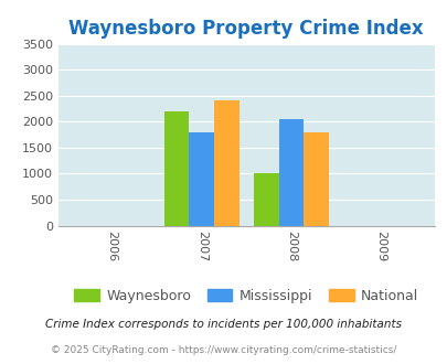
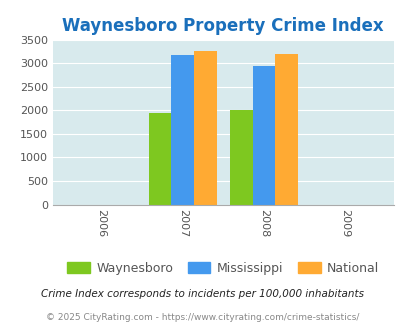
Waynesboro/2007: 2200 -> 1950
Mississippi/2007: 1800 -> 3170
National/2007: 2400 -> 3250
Waynesboro/2008: 1000 -> 2000
Mississippi/2008: 2050 -> 2950
National/2008: 1800 -> 3200
